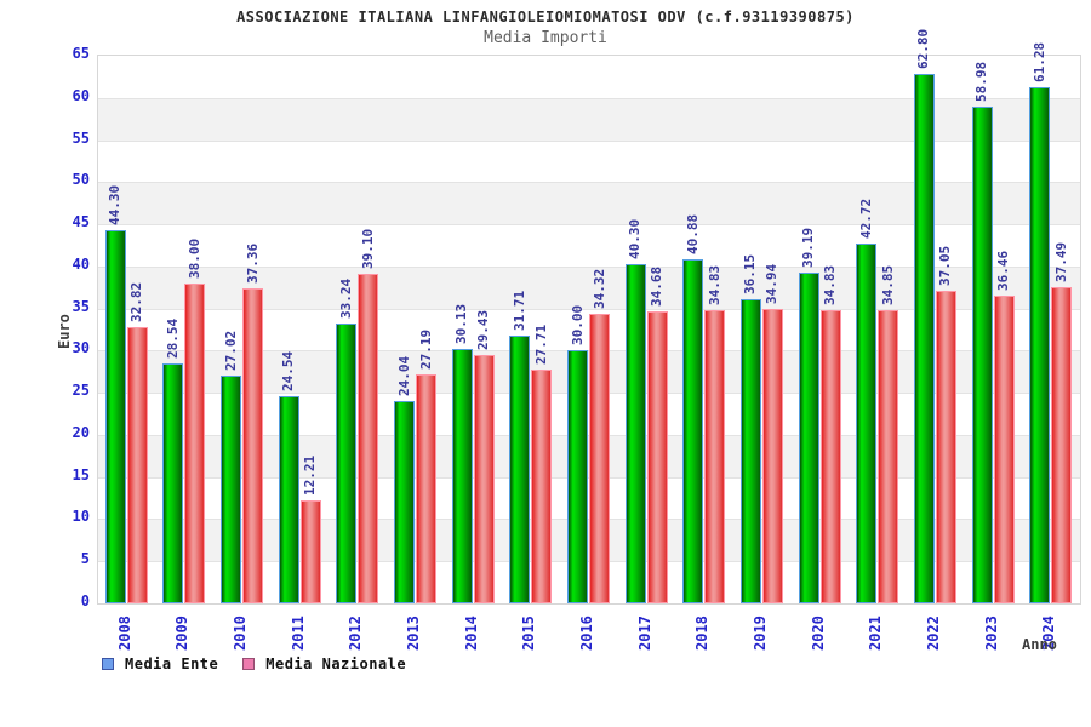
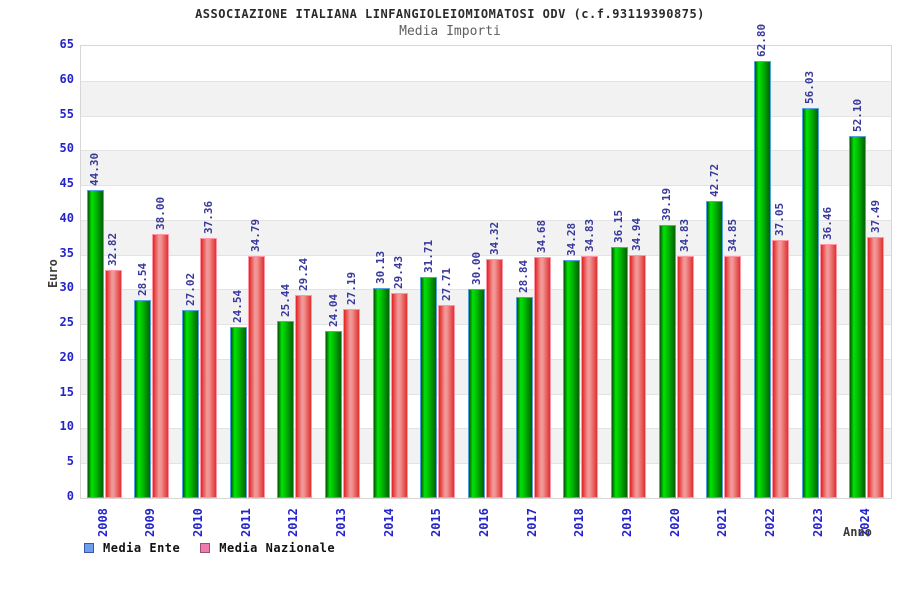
Media Nazionale/2011: 12.21 -> 34.79
Media Ente/2012: 33.24 -> 25.44
Media Nazionale/2012: 39.10 -> 29.24
Media Ente/2017: 40.30 -> 28.84
Media Ente/2018: 40.88 -> 34.28
Media Ente/2023: 58.98 -> 56.03
Media Ente/2024: 61.28 -> 52.10
